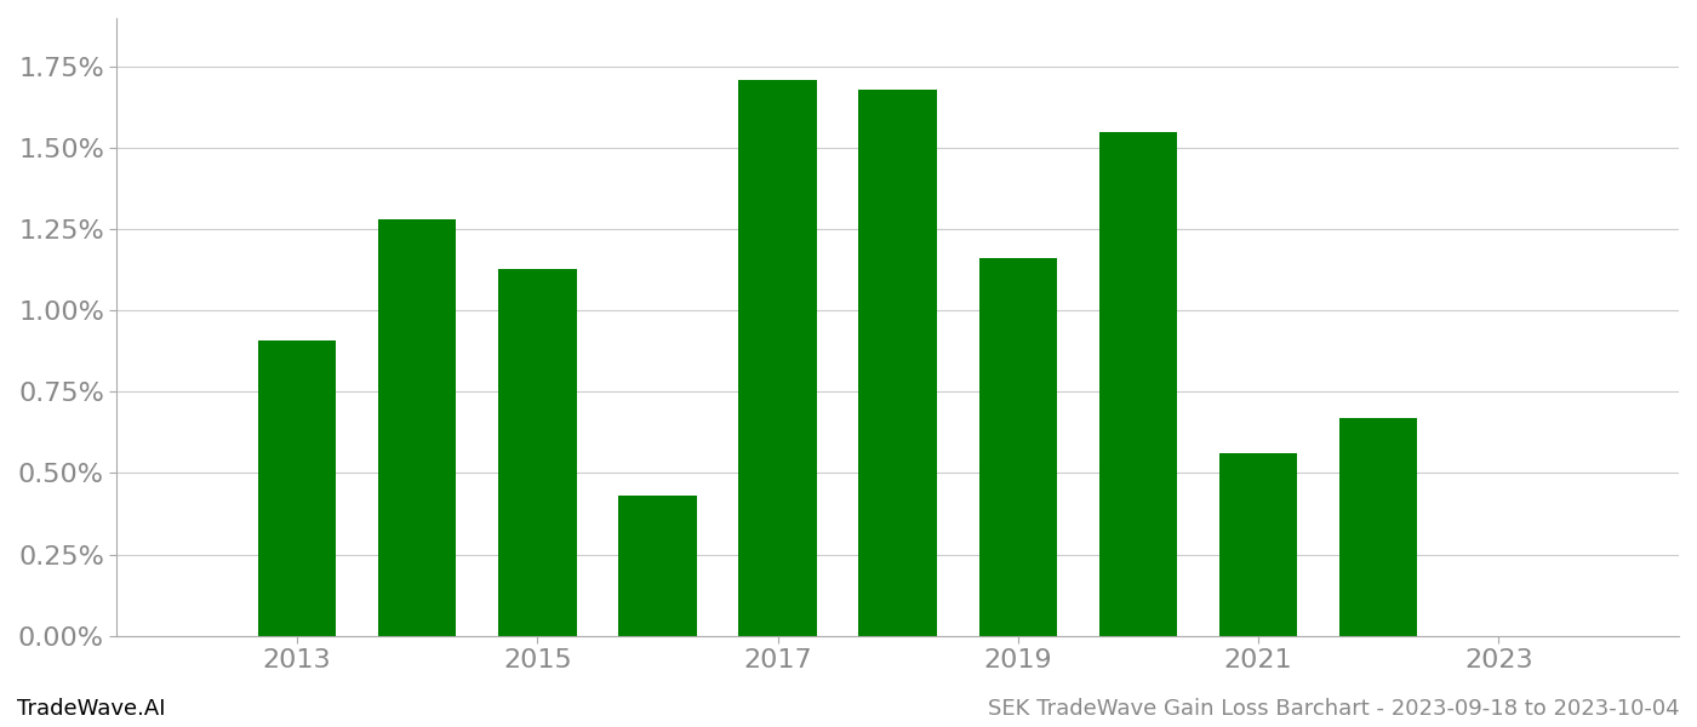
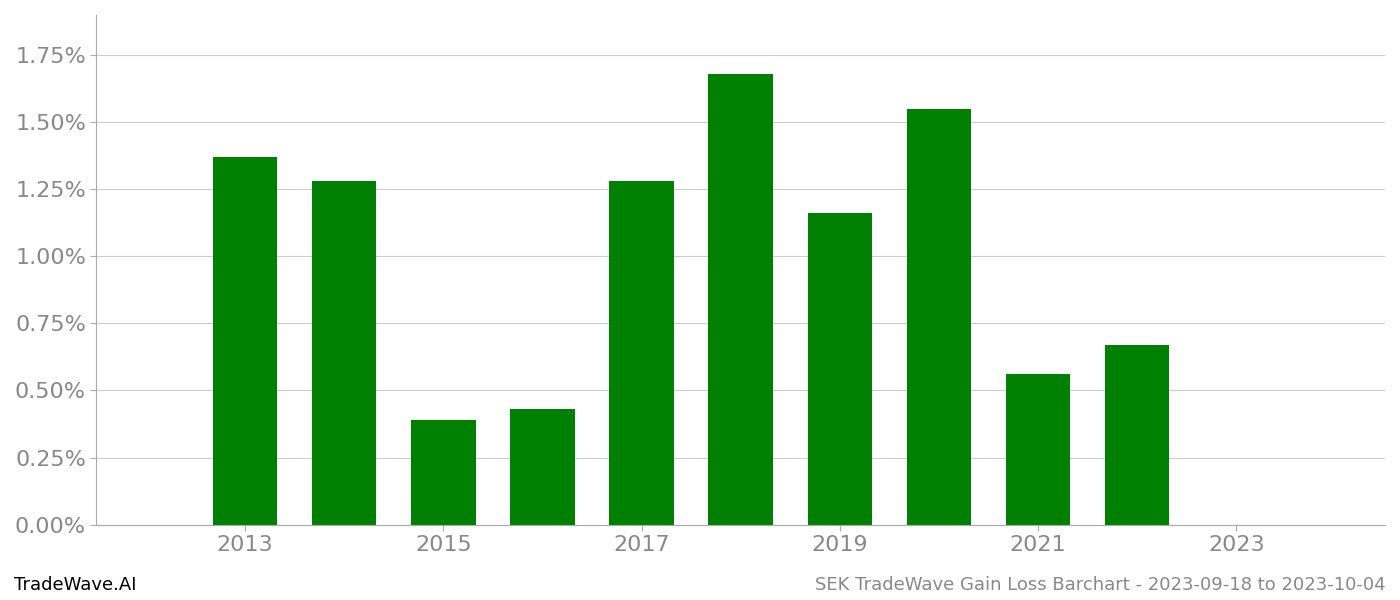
2013: 0.91% -> 1.37%
2015: 1.13% -> 0.39%
2017: 1.71% -> 1.28%
